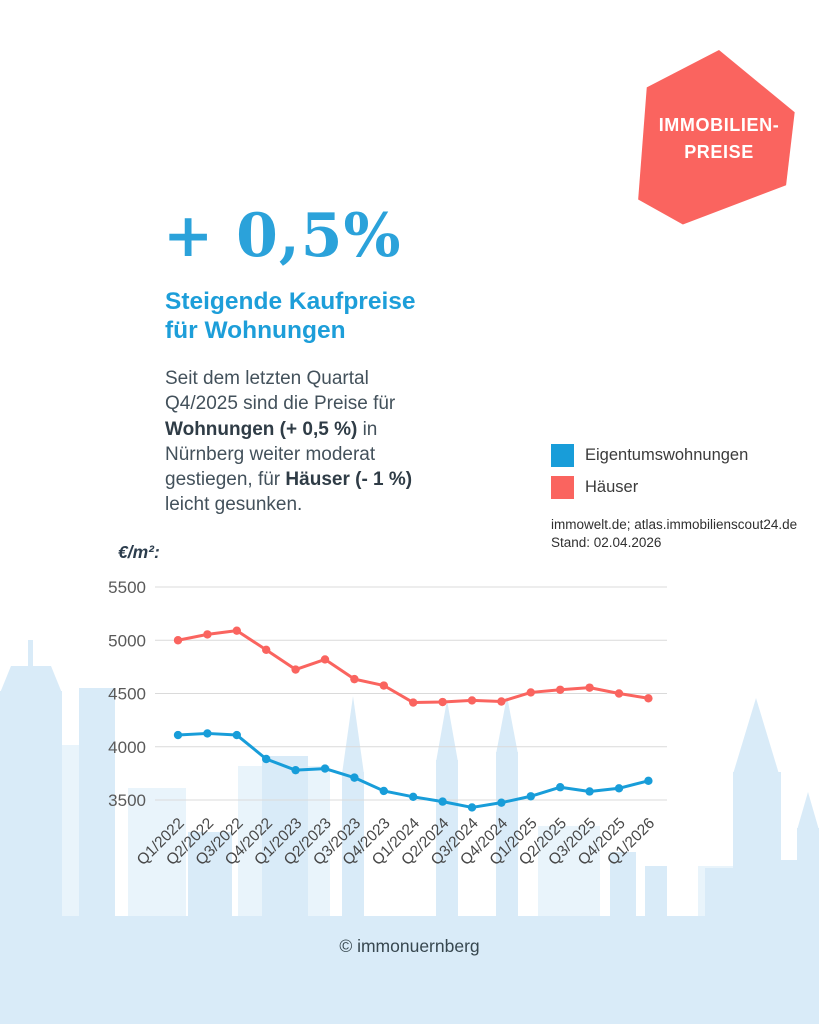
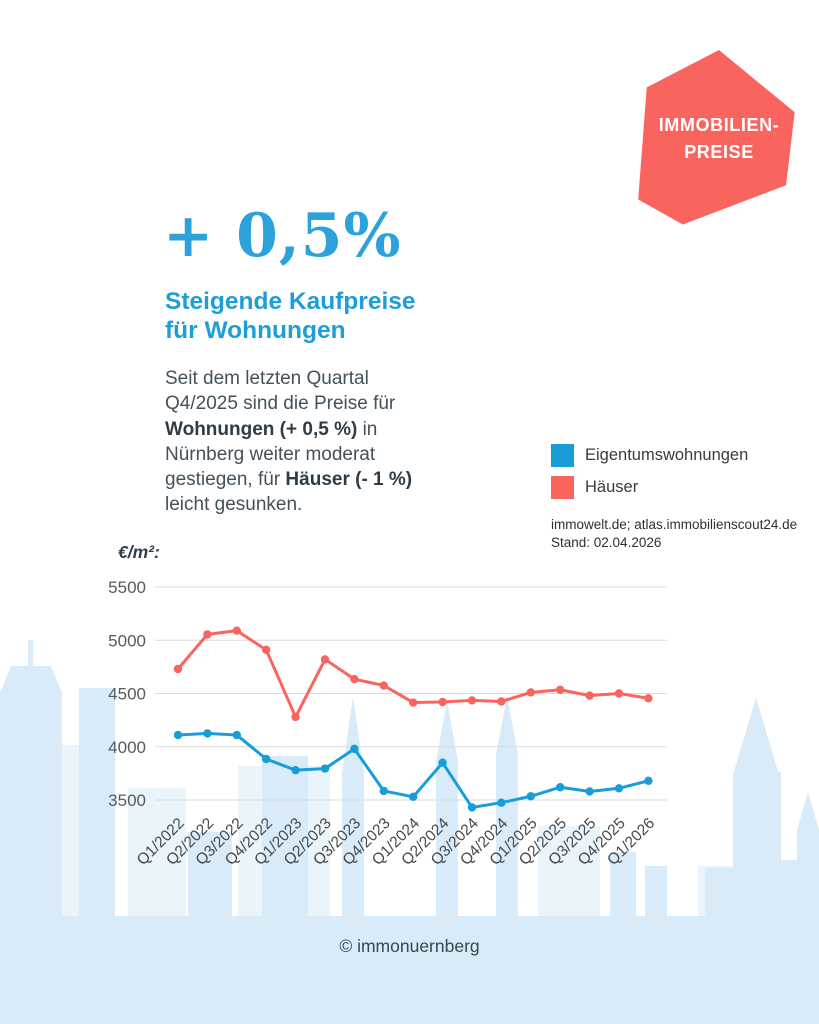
Häuser/Q1/2022: 5000 -> 4730
Häuser/Q1/2023: 4720 -> 4280
Eigentumswohnungen/Q3/2023: 3710 -> 3980
Eigentumswohnungen/Q2/2024: 3480 -> 3850
Häuser/Q3/2025: 4560 -> 4480
